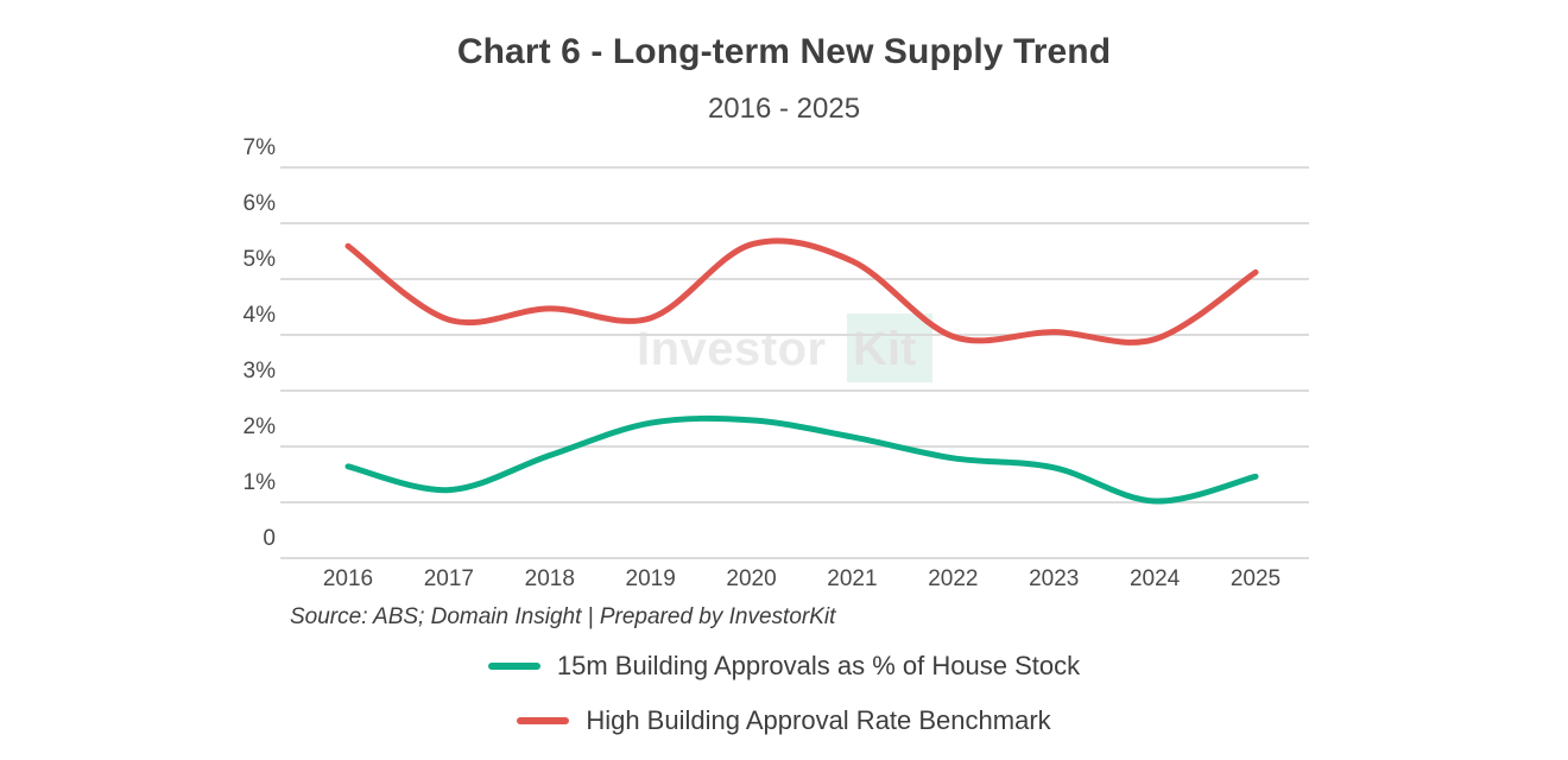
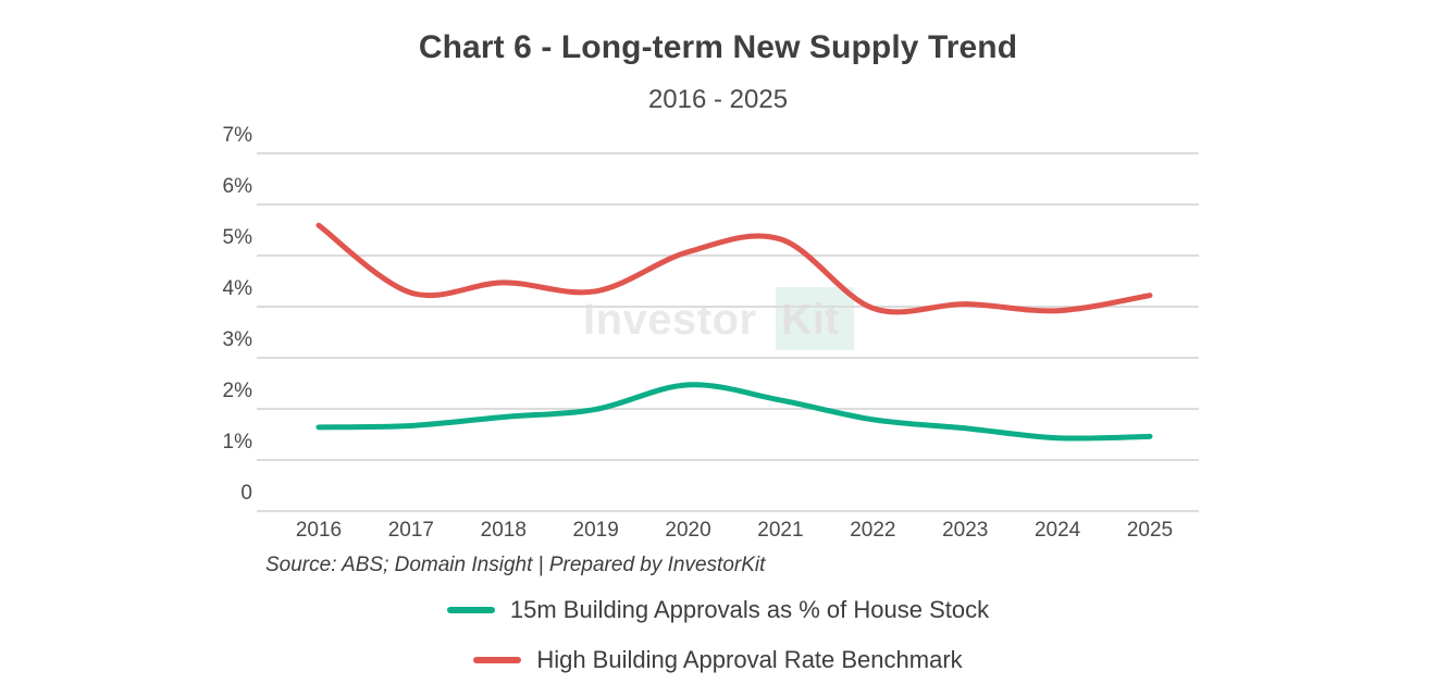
15m Building Approvals as % of House Stock/2017: 1.2% -> 1.6%
15m Building Approvals as % of House Stock/2019: 2.4% -> 2.0%
High Building Approval Rate Benchmark/2020: 5.6% -> 5.0%
15m Building Approvals as % of House Stock/2024: 1.0% -> 1.4%
High Building Approval Rate Benchmark/2025: 5.1% -> 4.2%
